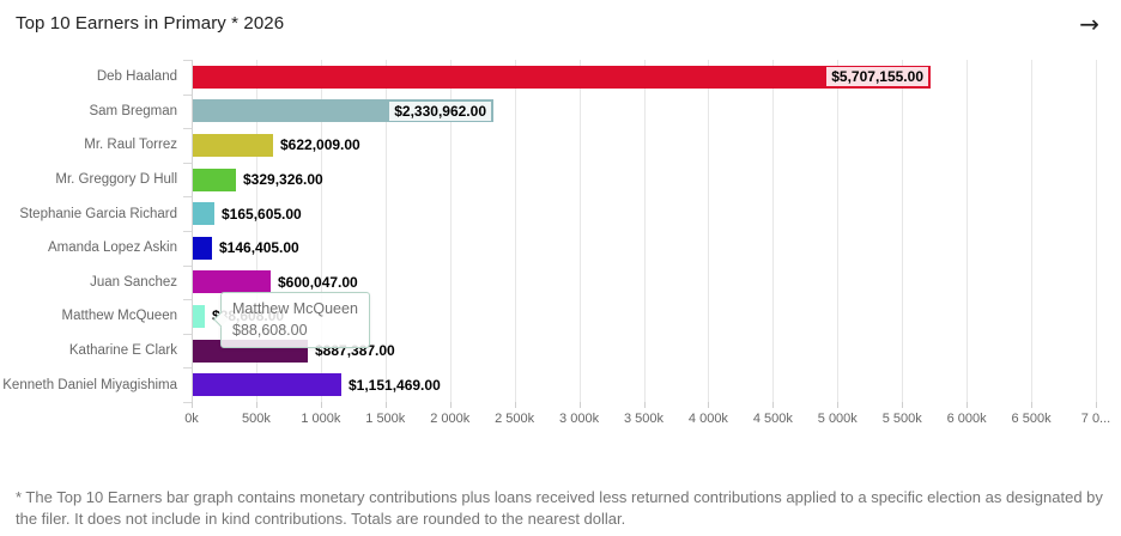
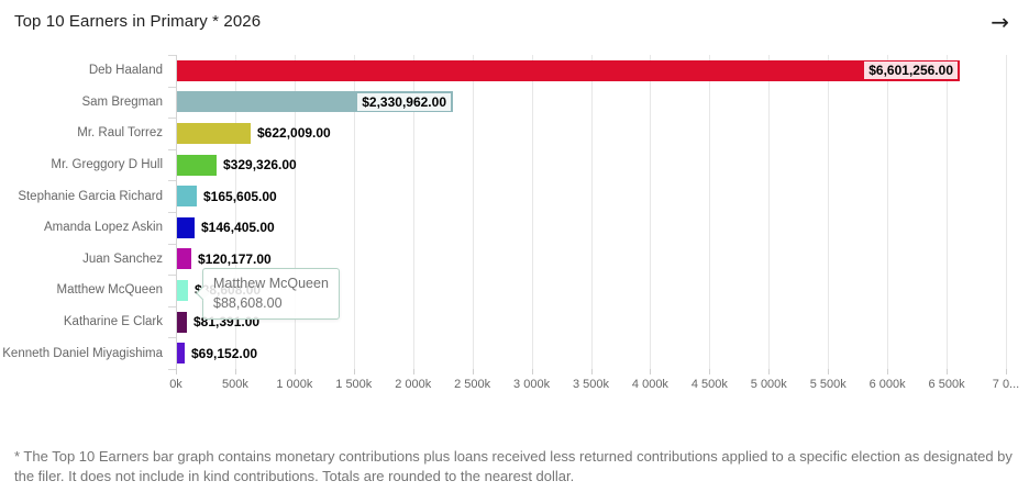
Deb Haaland: $5,707,155.00 -> $6,601,256.00
Juan Sanchez: $600,047.00 -> $120,177.00
Katharine E Clark: $887,387.00 -> $81,391.00
Kenneth Daniel Miyagishima: $1,151,469.00 -> $69,152.00
